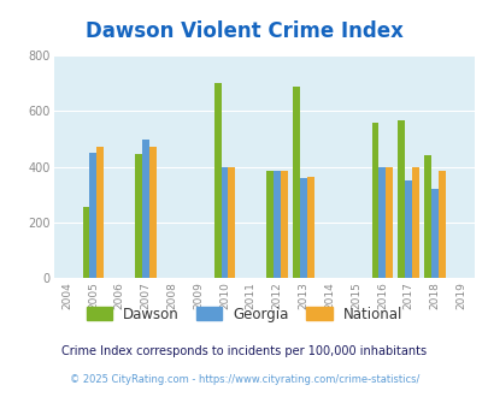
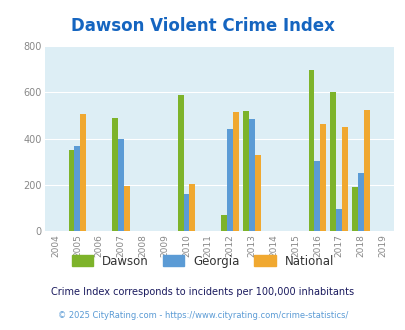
Dawson/2005: 255 -> 350
Georgia/2005: 450 -> 370
National/2005: 470 -> 505
Dawson/2007: 445 -> 490
Georgia/2007: 500 -> 400
National/2007: 470 -> 195
Dawson/2010: 700 -> 590
Georgia/2010: 400 -> 160
National/2010: 400 -> 205
Dawson/2012: 385 -> 70
Georgia/2012: 385 -> 440
National/2012: 385 -> 515
Dawson/2013: 690 -> 520
Georgia/2013: 360 -> 485
National/2013: 365 -> 330
Dawson/2016: 560 -> 695
Georgia/2016: 400 -> 305
National/2016: 400 -> 465
Dawson/2017: 565 -> 600
Georgia/2017: 350 -> 95
National/2017: 400 -> 450
Dawson/2018: 440 -> 190
Georgia/2018: 320 -> 250
National/2018: 385 -> 525
